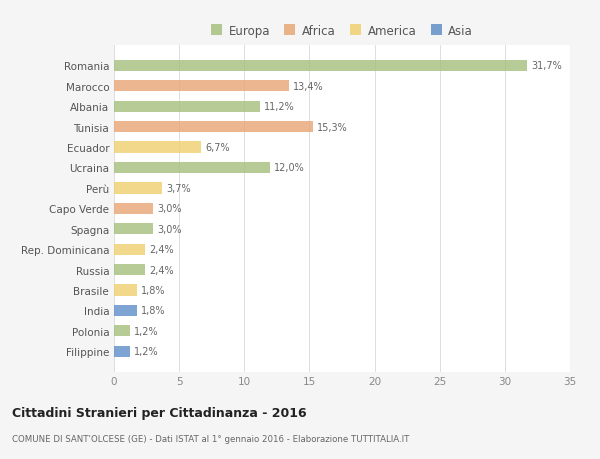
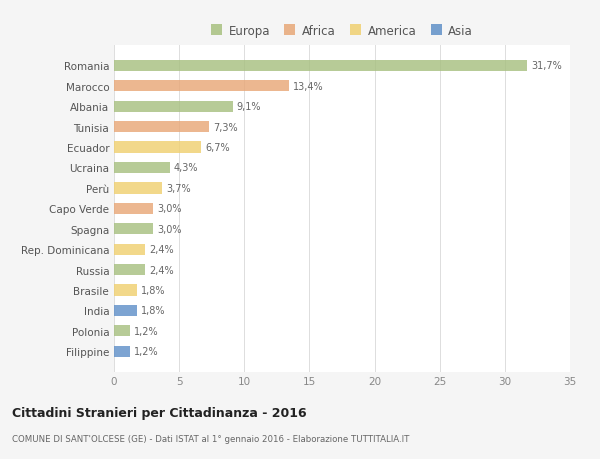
Albania: 11,2% -> 9,1%
Tunisia: 15,3% -> 7,3%
Ucraina: 12,0% -> 4,3%
